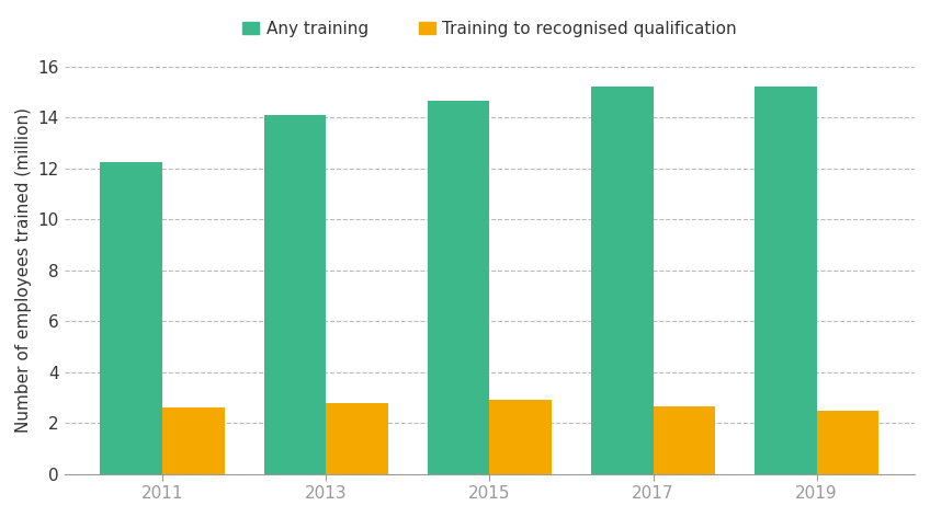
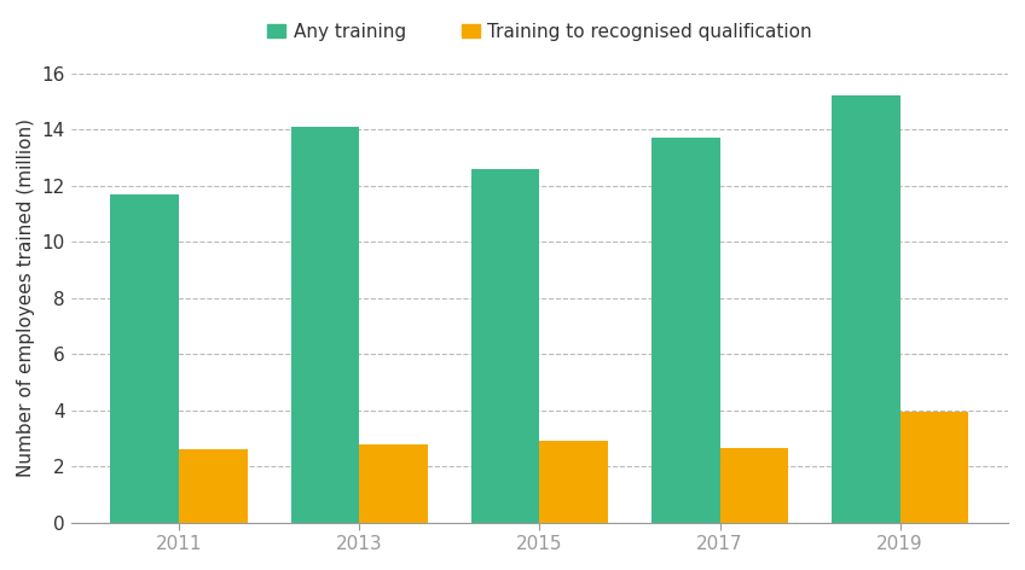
Any training/2011: 12.25 -> 11.70
Any training/2015: 14.65 -> 12.60
Any training/2017: 15.20 -> 13.70
Training to recognised qualification/2019: 2.50 -> 3.95
